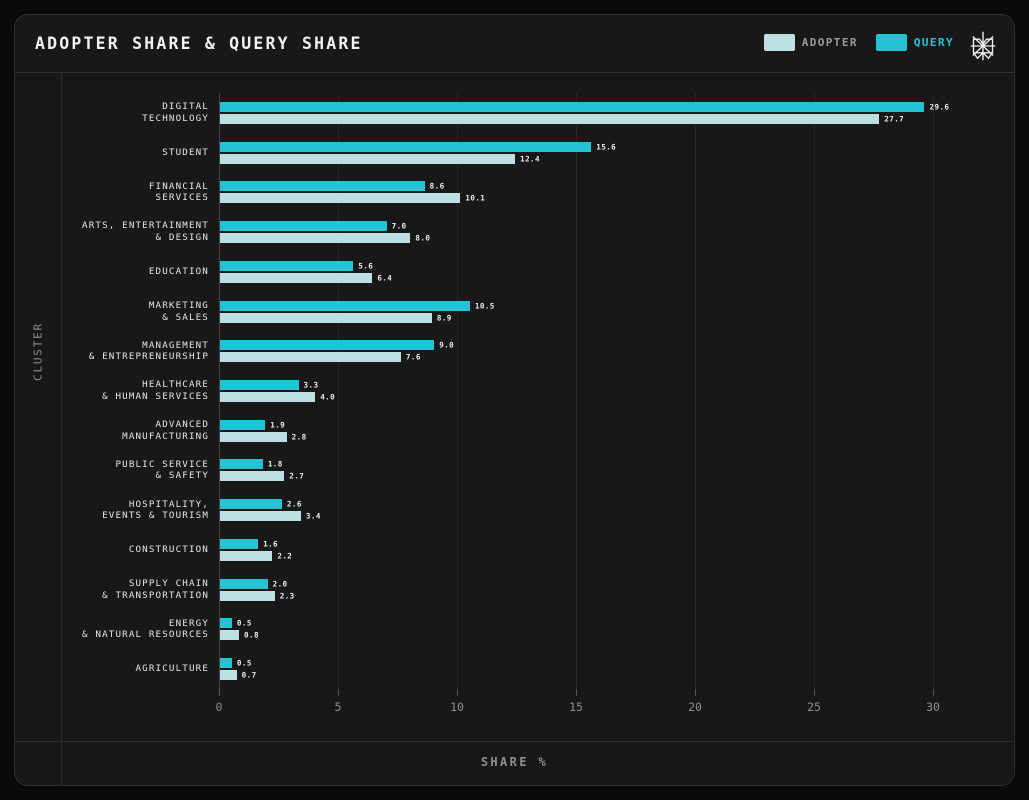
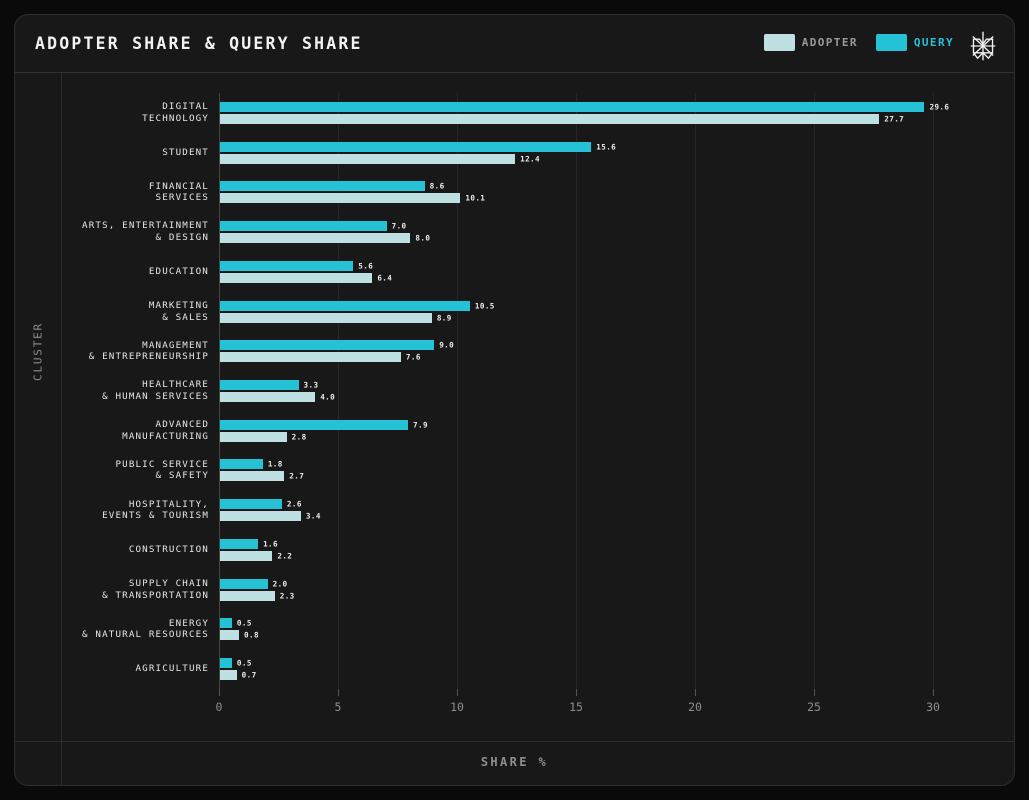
QUERY/ADVANCED MANUFACTURING: 1.9 -> 7.9
